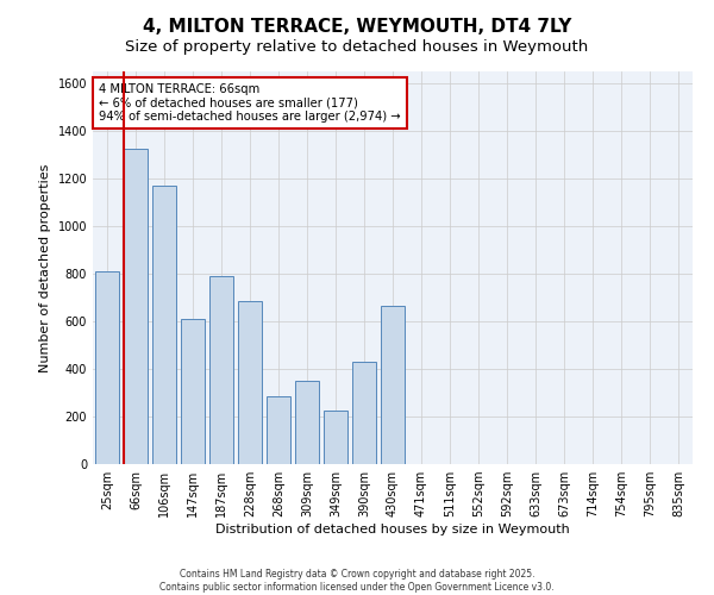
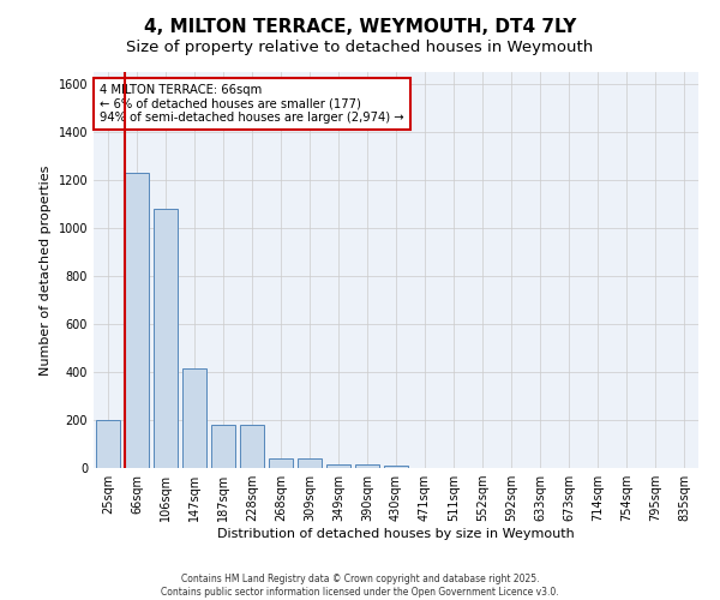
25sqm: 810 -> 200
66sqm: 1325 -> 1230
106sqm: 1170 -> 1080
147sqm: 610 -> 415
187sqm: 790 -> 180
228sqm: 685 -> 180
268sqm: 285 -> 40
309sqm: 350 -> 40
349sqm: 225 -> 15
390sqm: 430 -> 15
430sqm: 665 -> 8
